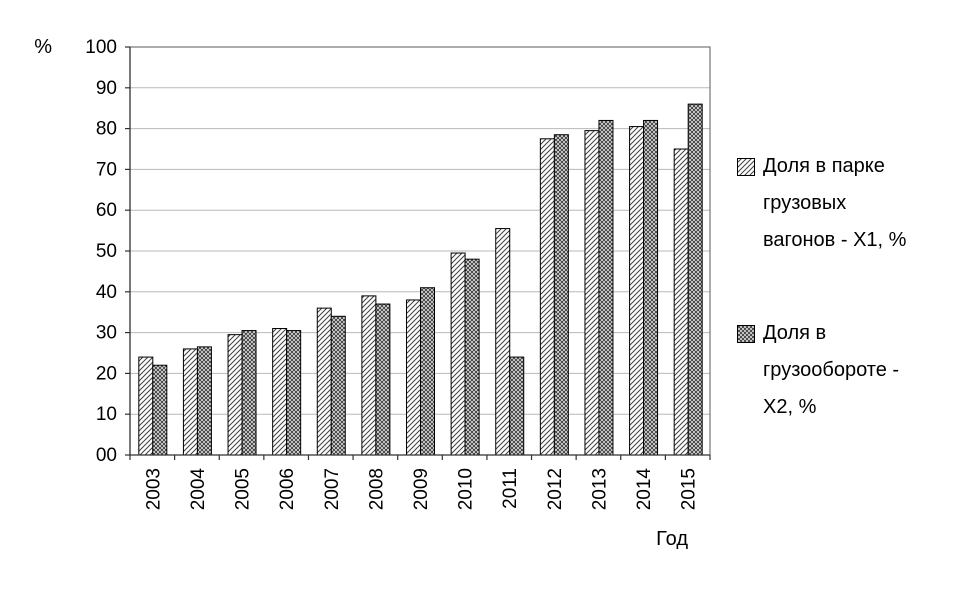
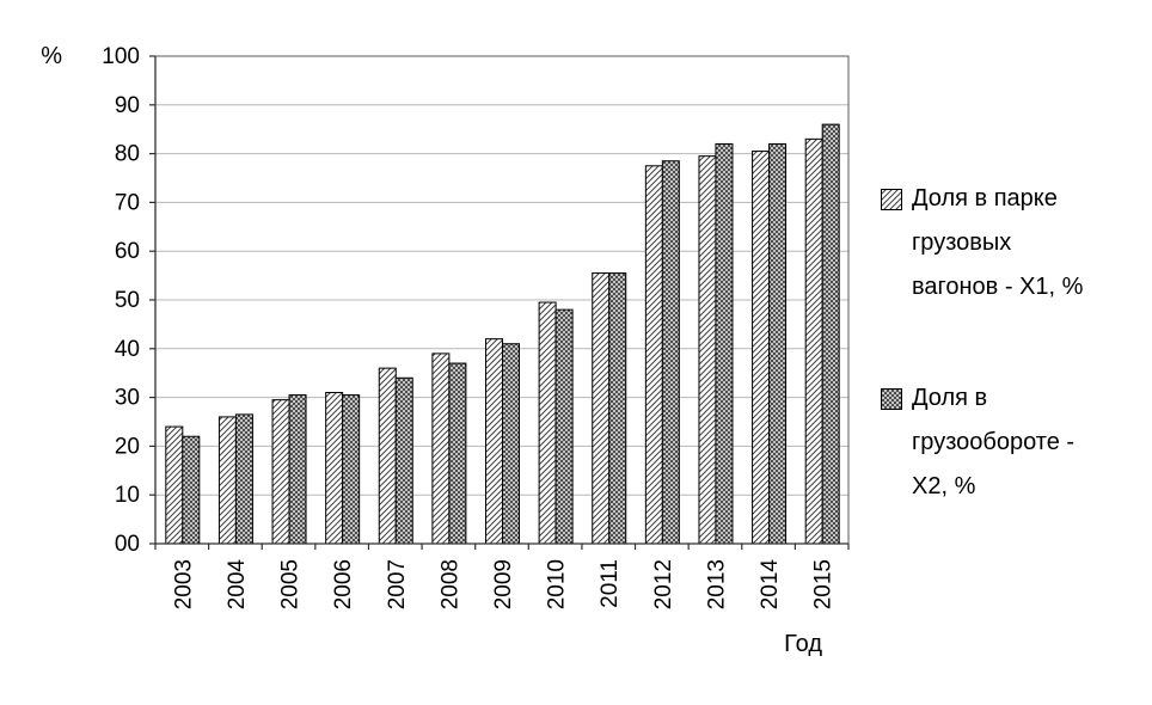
Доля в парке грузовых вагонов - Х1, %/2009: 38 -> 42
Доля в грузообороте - Х2, %/2011: 24 -> 56
Доля в парке грузовых вагонов - Х1, %/2015: 75 -> 83
